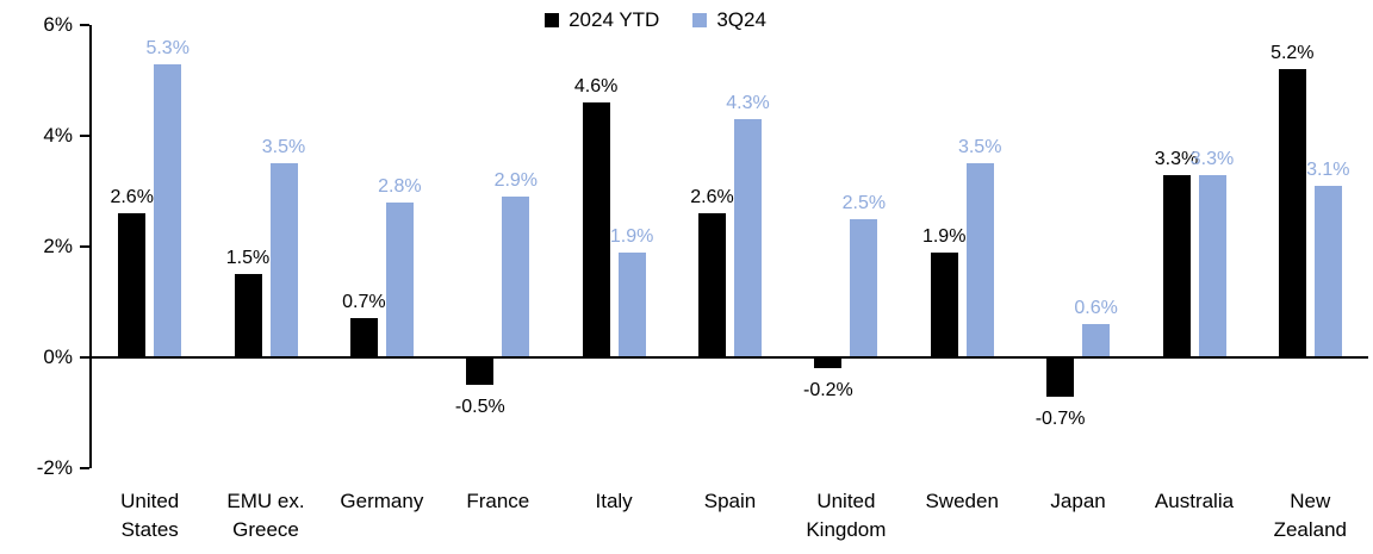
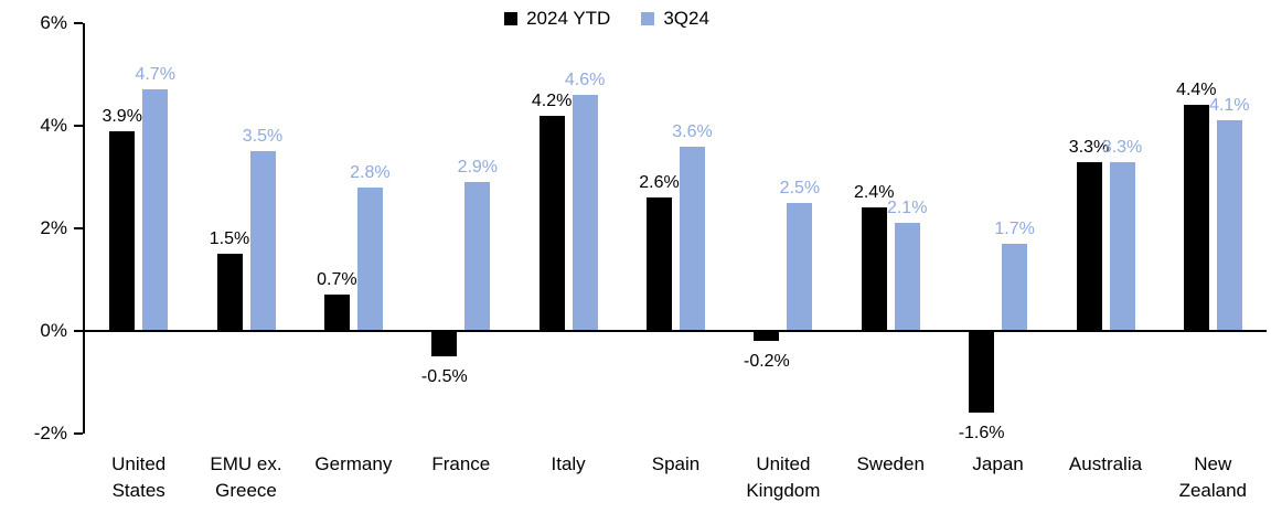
2024 YTD/United States: 2.6% -> 3.9%
3Q24/United States: 5.3% -> 4.7%
2024 YTD/Italy: 4.6% -> 4.2%
3Q24/Italy: 1.9% -> 4.6%
3Q24/Spain: 4.3% -> 3.6%
2024 YTD/Sweden: 1.9% -> 2.4%
3Q24/Sweden: 3.5% -> 2.1%
2024 YTD/Japan: -0.7% -> -1.6%
3Q24/Japan: 0.6% -> 1.7%
2024 YTD/New Zealand: 5.2% -> 4.4%
3Q24/New Zealand: 3.1% -> 4.1%
